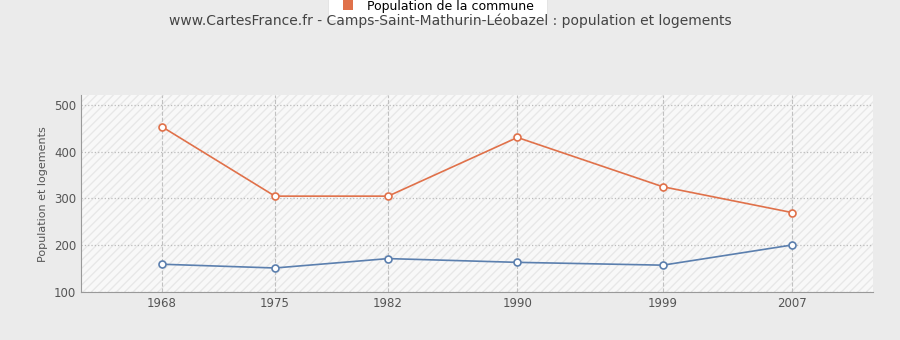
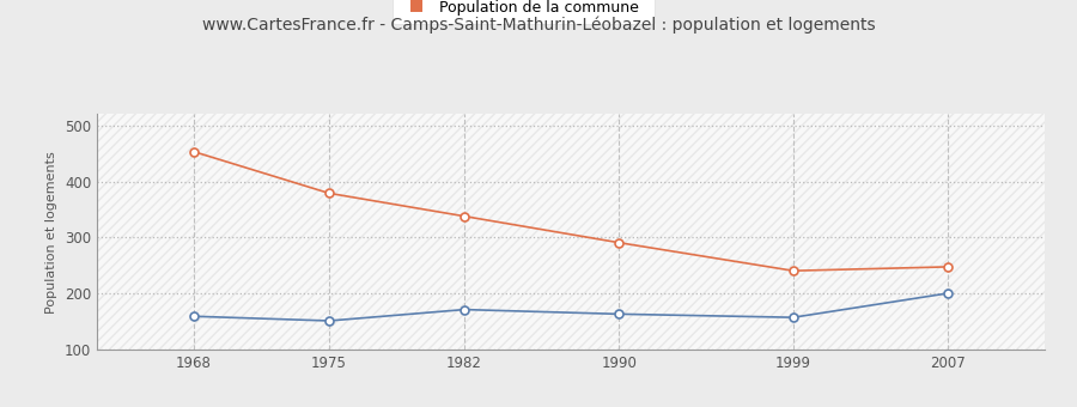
Population de la commune/1975: 305 -> 379
Population de la commune/1982: 305 -> 338
Population de la commune/1990: 430 -> 291
Population de la commune/1999: 325 -> 241
Population de la commune/2007: 270 -> 248
